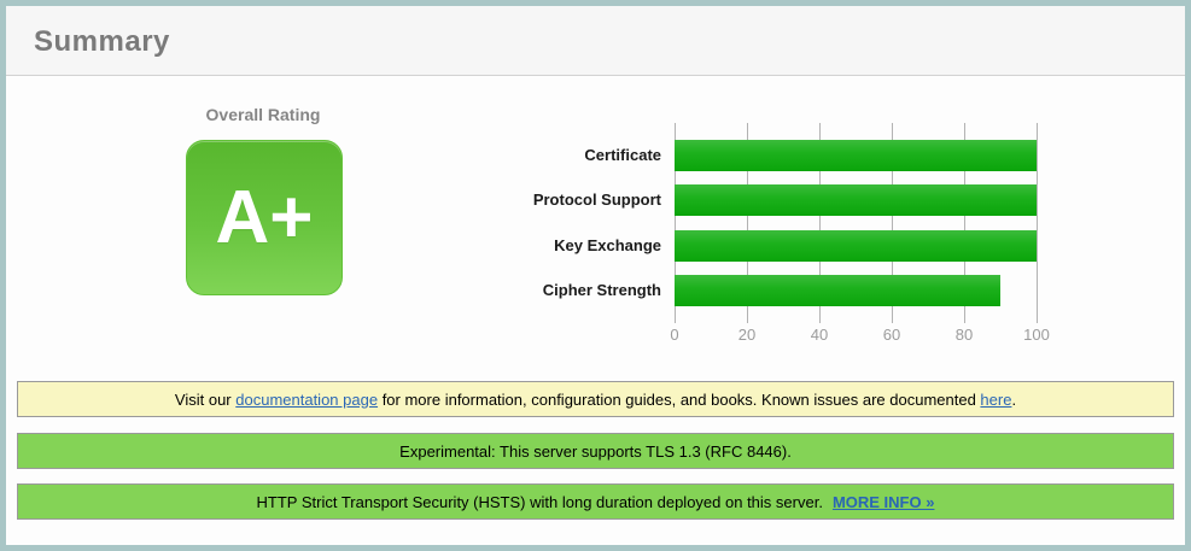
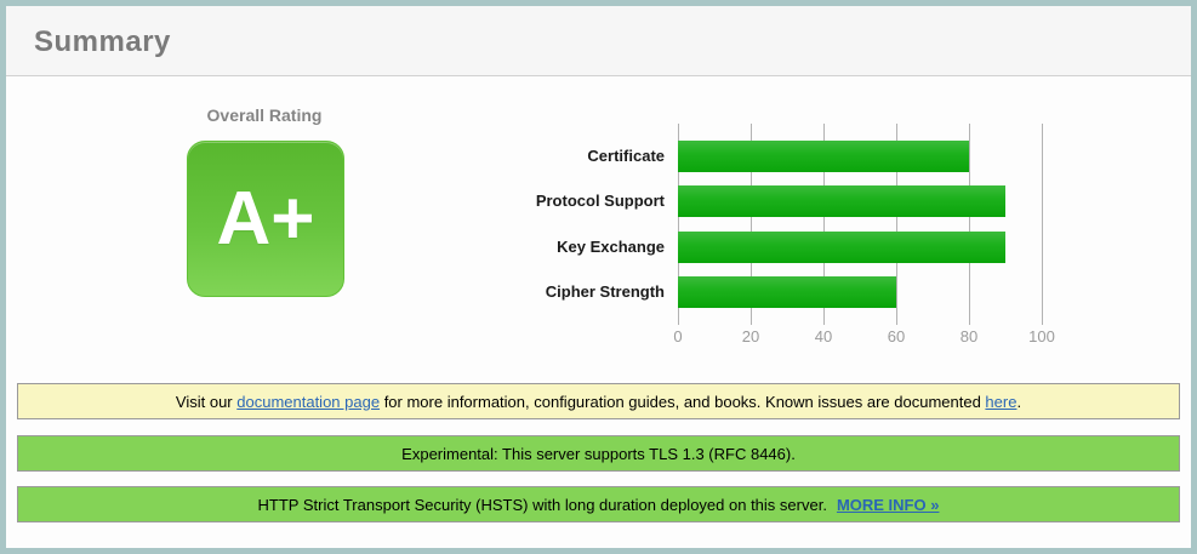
Certificate: 100 -> 80
Protocol Support: 100 -> 90
Key Exchange: 100 -> 90
Cipher Strength: 90 -> 60
